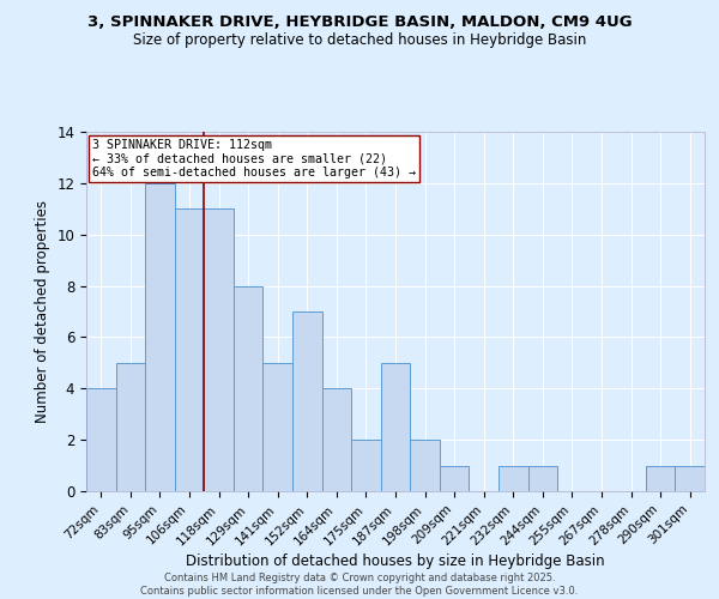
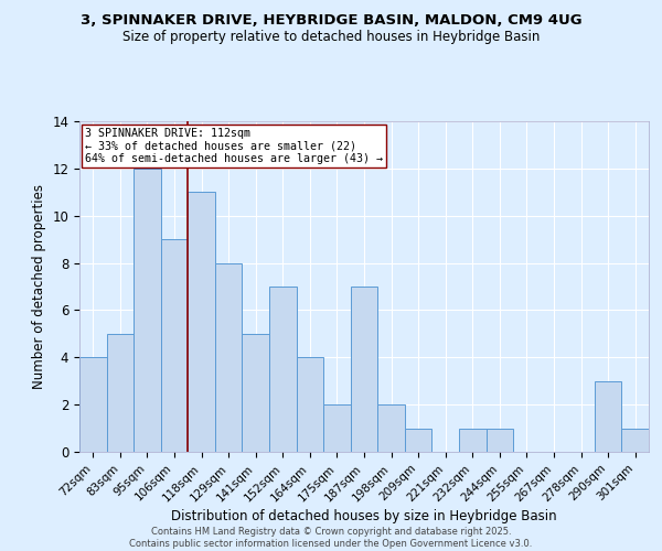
106sqm: 11 -> 9
187sqm: 5 -> 7
290sqm: 1 -> 3
